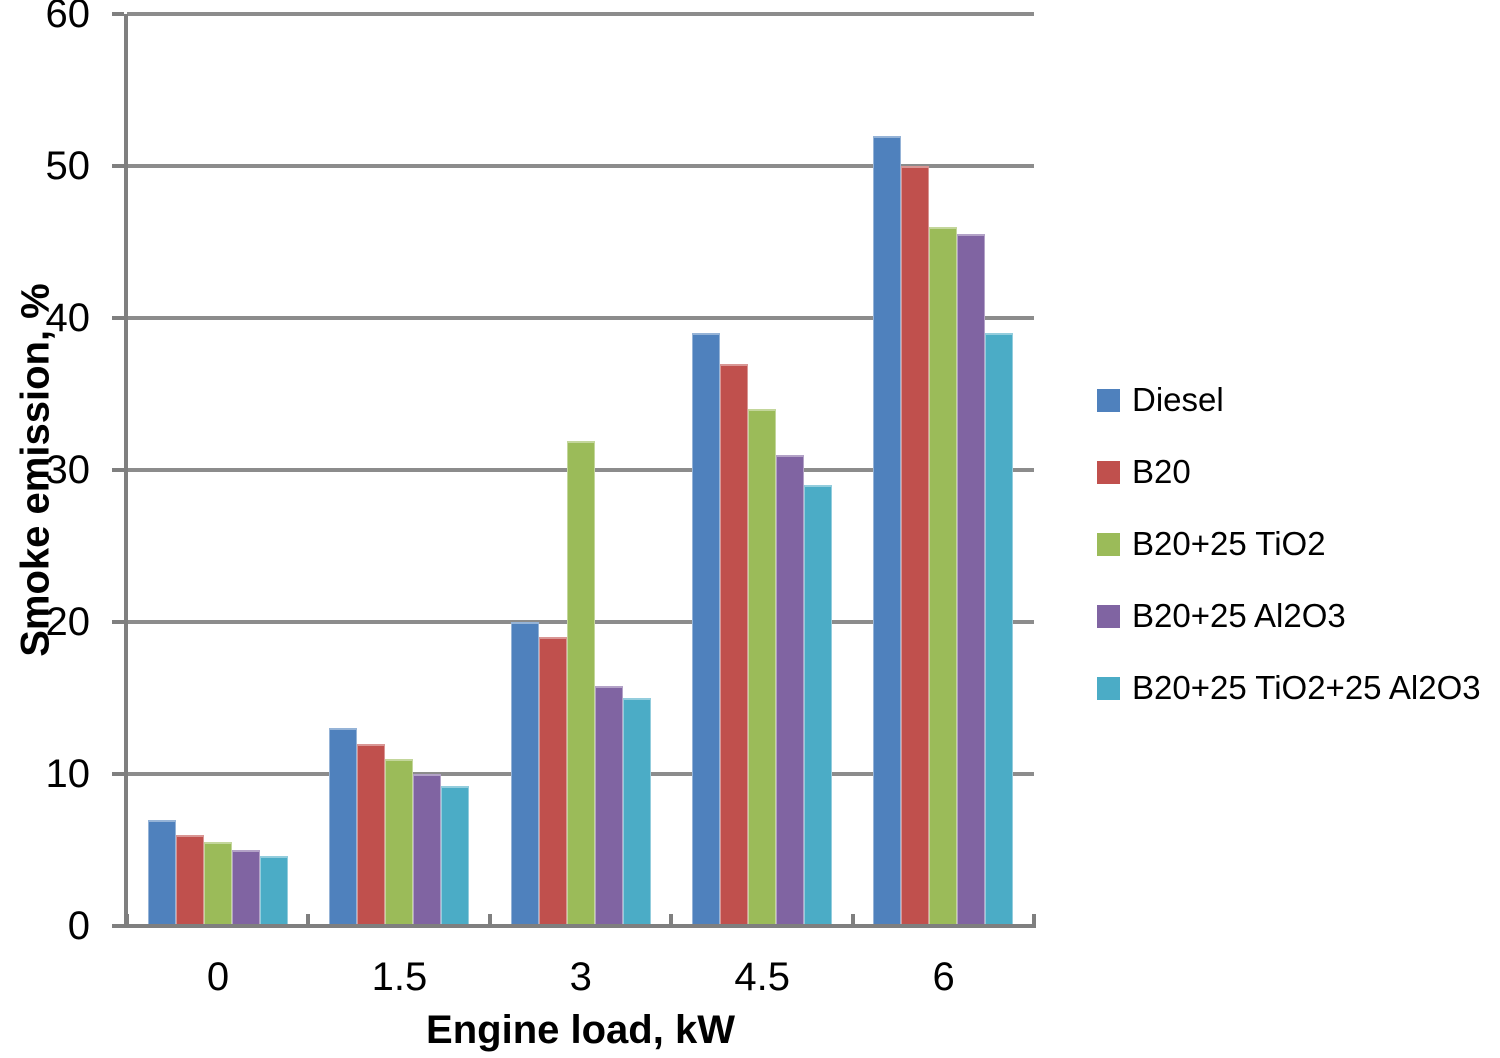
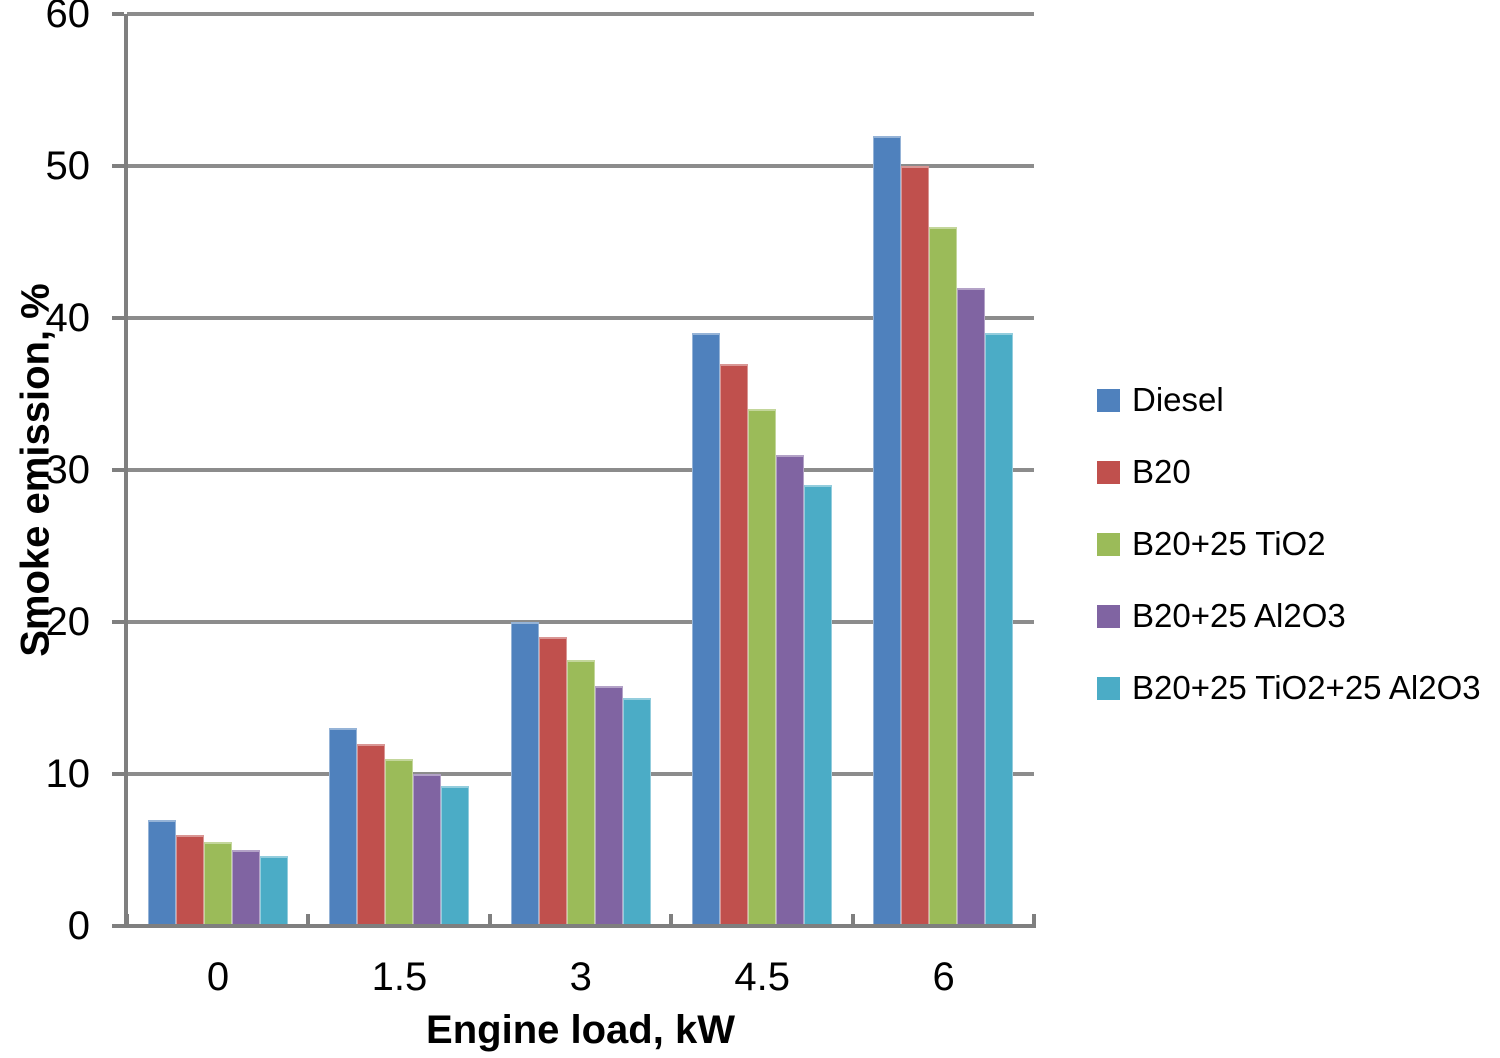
B20+25 TiO2/3: 31.9 -> 17.5
B20+25 Al2O3/6: 45.5 -> 42.0
